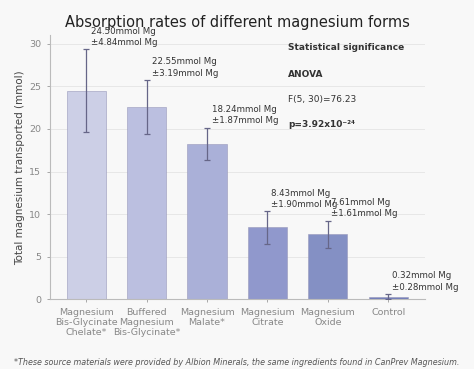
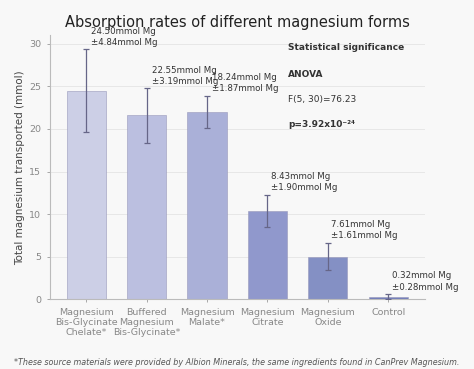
Buffered Magnesium Bis-Glycinate*: 22.6 -> 21.6
Magnesium Malate*: 18.2 -> 22.0
Magnesium Citrate: 8.4 -> 10.4
Magnesium Oxide: 7.6 -> 5.0
